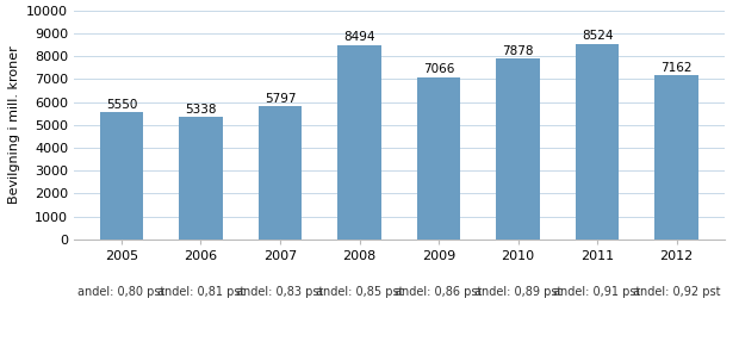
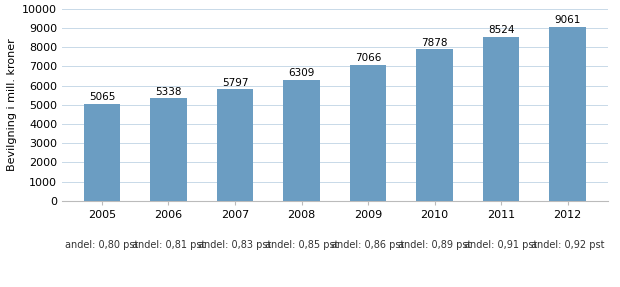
2005: 5550 -> 5065
2008: 8494 -> 6309
2012: 7162 -> 9061
